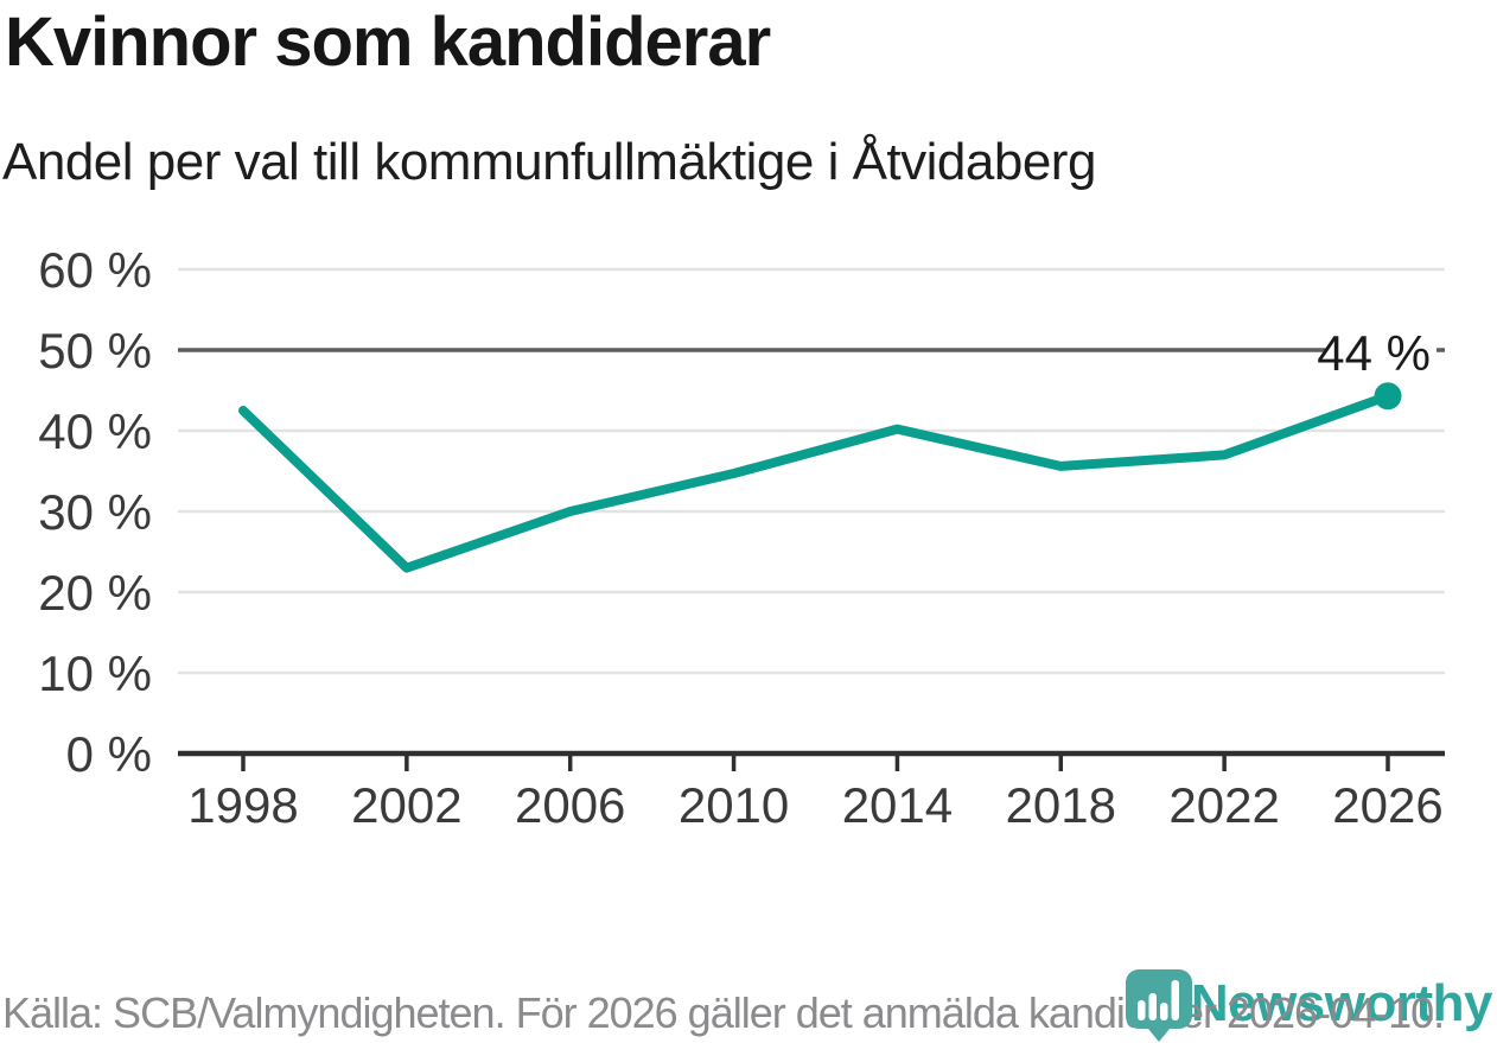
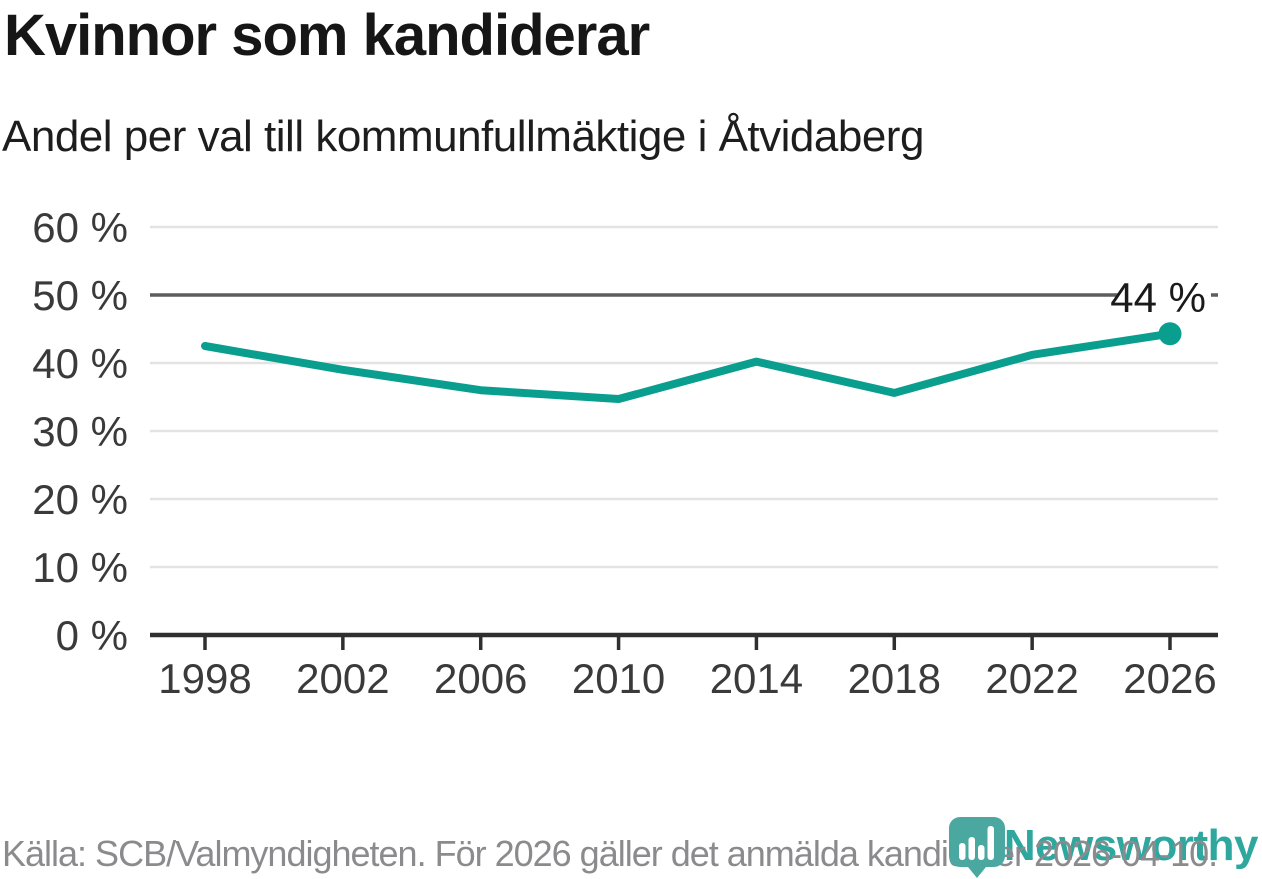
2002: 23% -> 39%
2006: 30% -> 36%
2022: 37% -> 41%
